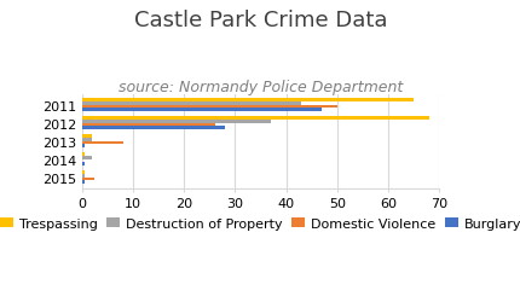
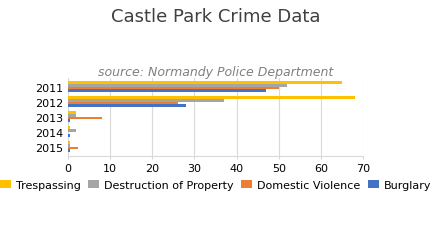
Destruction of Property/2011: 43.0 -> 52.0
